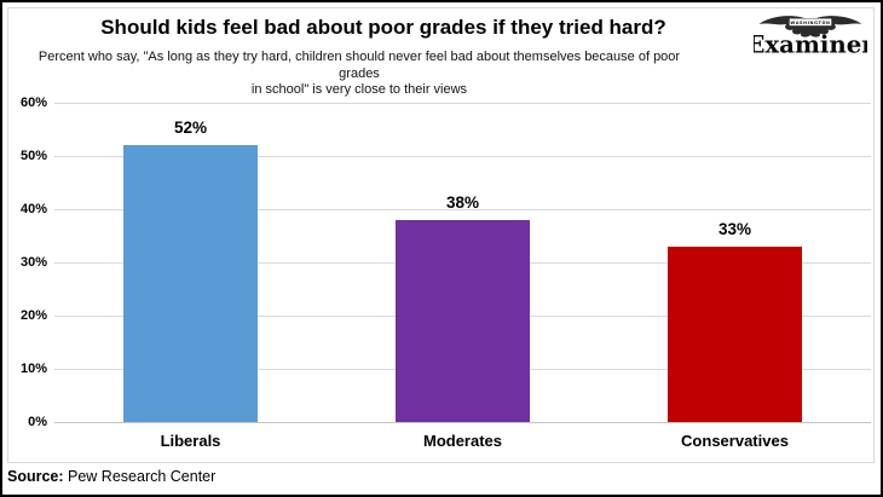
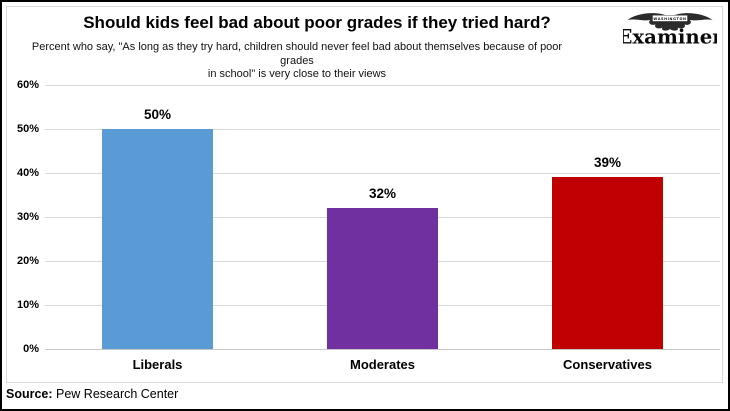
Liberals: 52% -> 50%
Moderates: 38% -> 32%
Conservatives: 33% -> 39%
